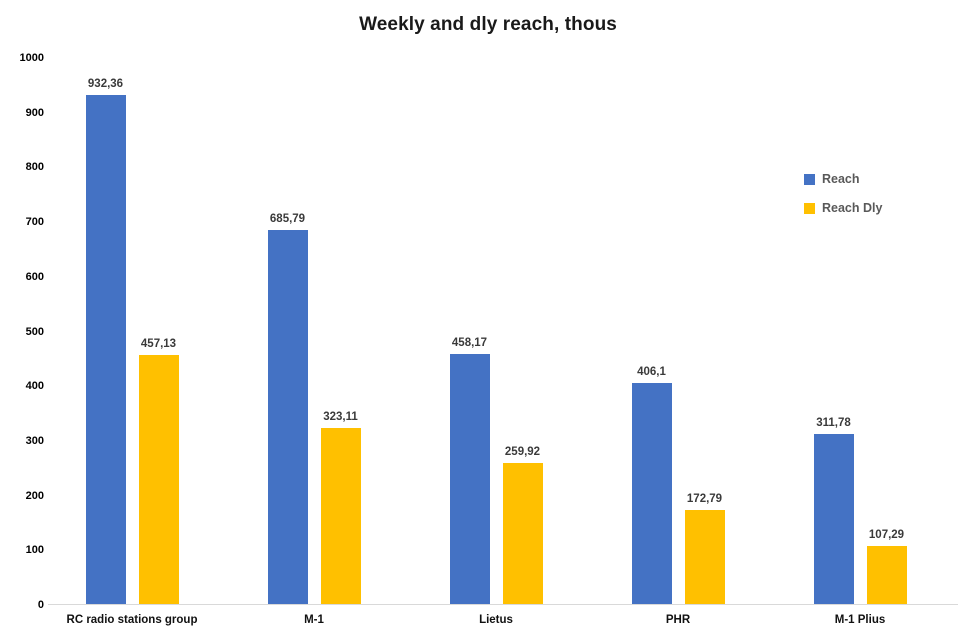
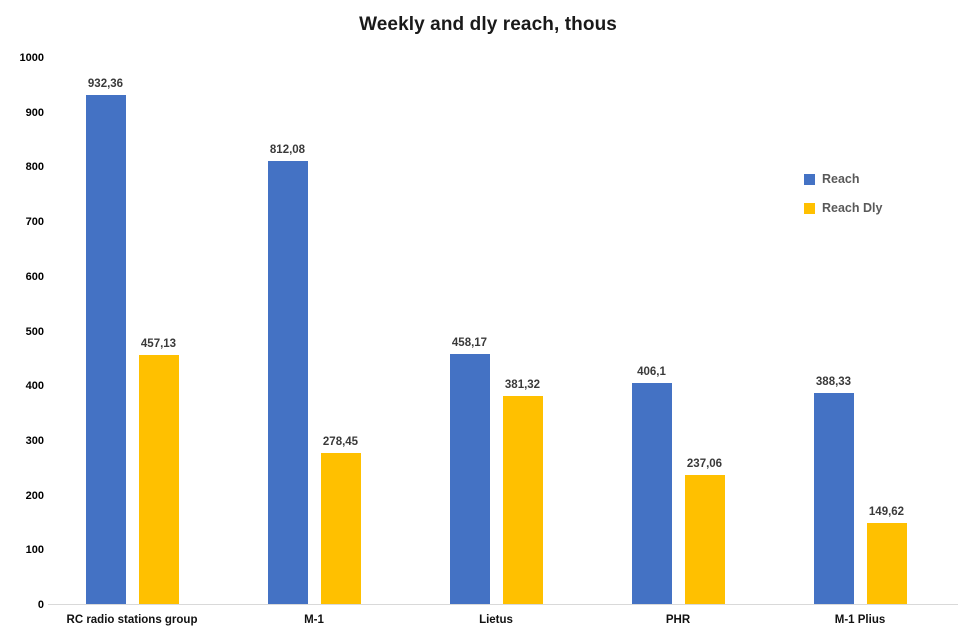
Reach/M-1: 685,79 -> 812,08
Reach Dly/M-1: 323,11 -> 278,45
Reach Dly/Lietus: 259,92 -> 381,32
Reach Dly/PHR: 172,79 -> 237,06
Reach/M-1 Plius: 311,78 -> 388,33
Reach Dly/M-1 Plius: 107,29 -> 149,62
